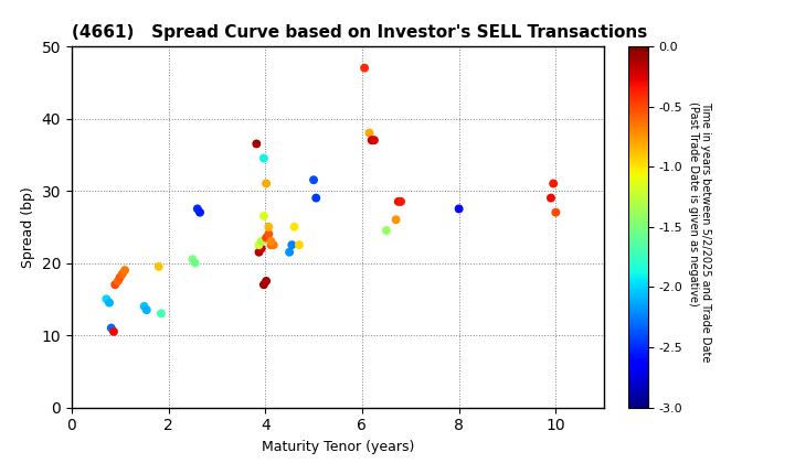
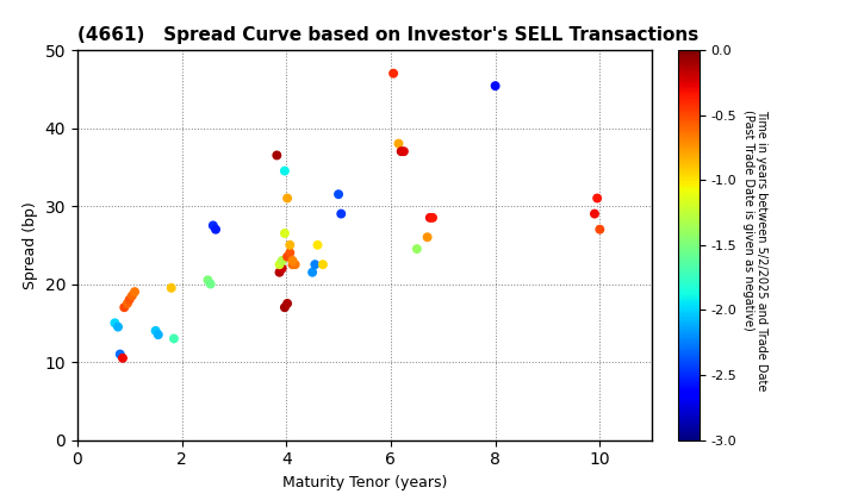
8: 27.5 -> 45.4
